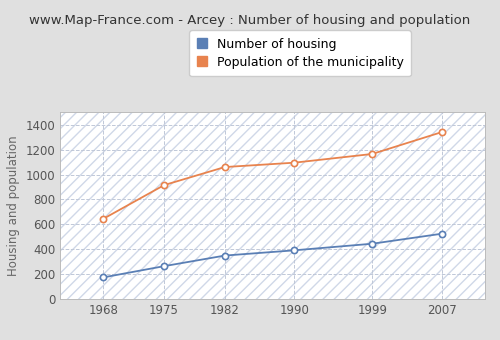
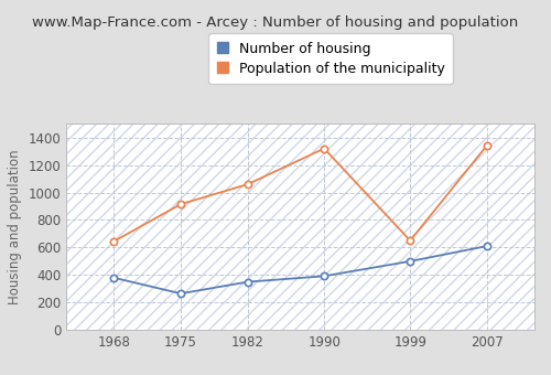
Number of housing/1968: 180 -> 380
Population of the municipality/1990: 1100 -> 1320
Number of housing/1999: 440 -> 500
Population of the municipality/1999: 1160 -> 650
Number of housing/2007: 520 -> 610
